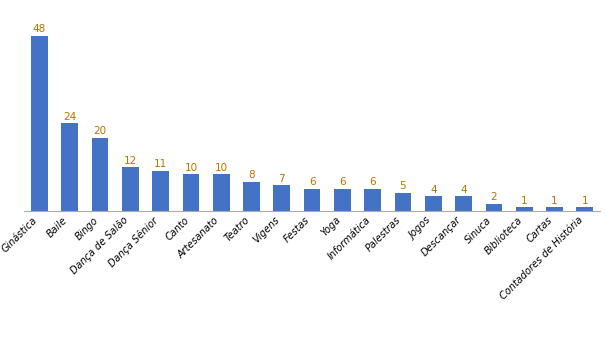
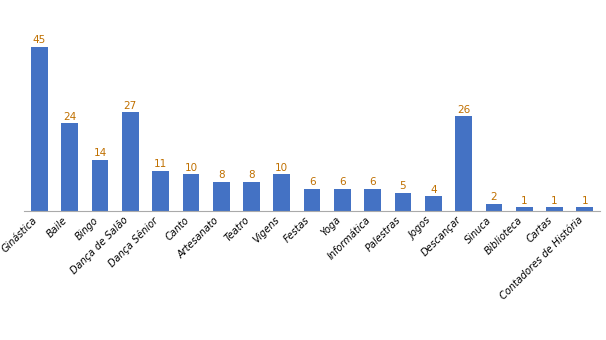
Ginástica: 48 -> 45
Bingo: 20 -> 14
Dança de Salão: 12 -> 27
Artesanato: 10 -> 8
Vigens: 7 -> 10
Descançar: 4 -> 26
